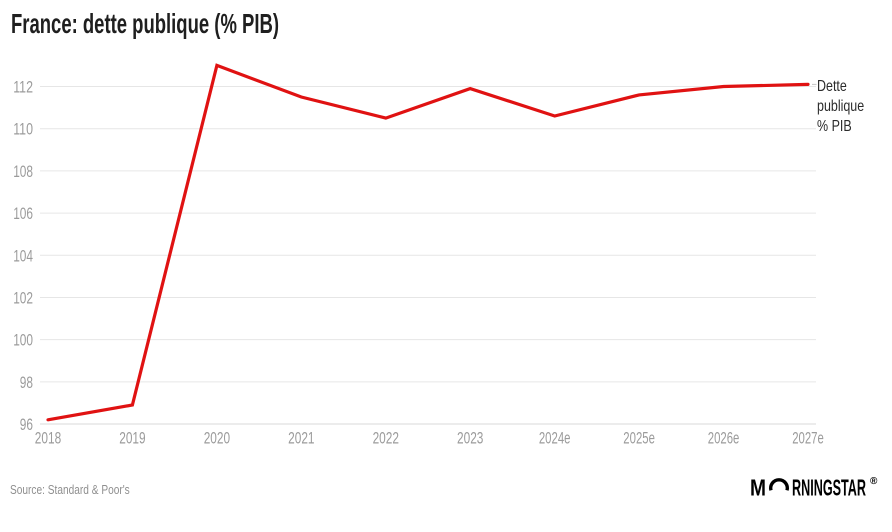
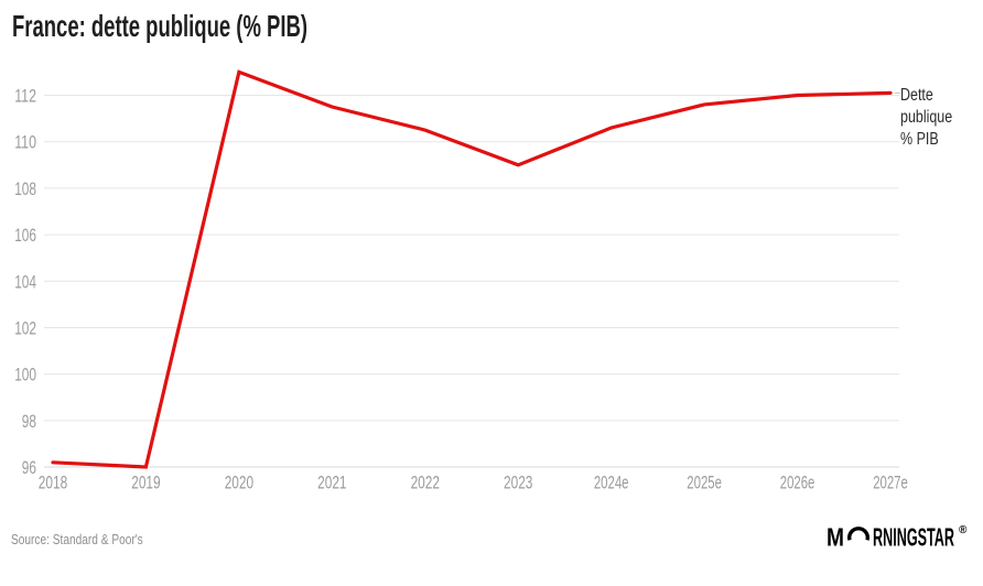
2019: 96.9 -> 96.0
2023: 111.9 -> 109.0
